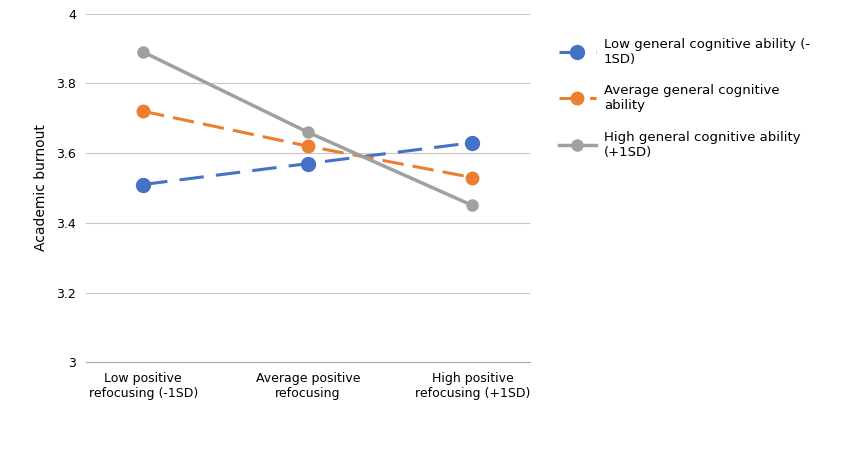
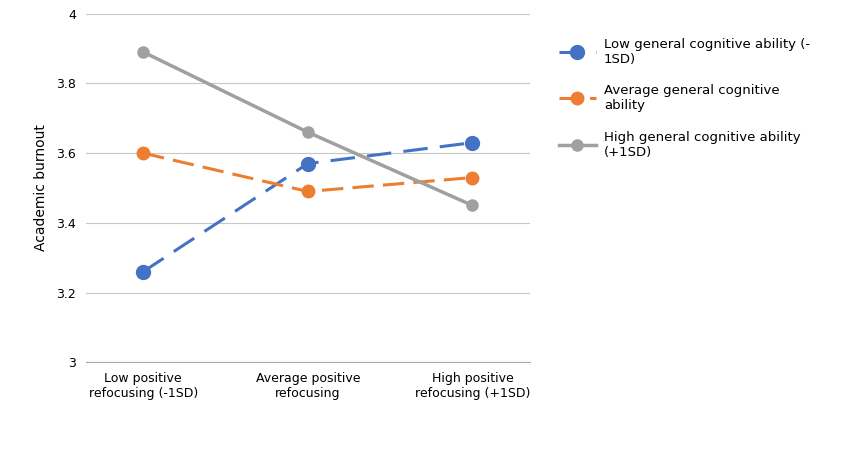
Low general cognitive ability (- 1SD)/Low positive refocusing (-1SD): 3.51 -> 3.26
Average general cognitive ability/Low positive refocusing (-1SD): 3.72 -> 3.60
Average general cognitive ability/Average positive refocusing: 3.62 -> 3.49
